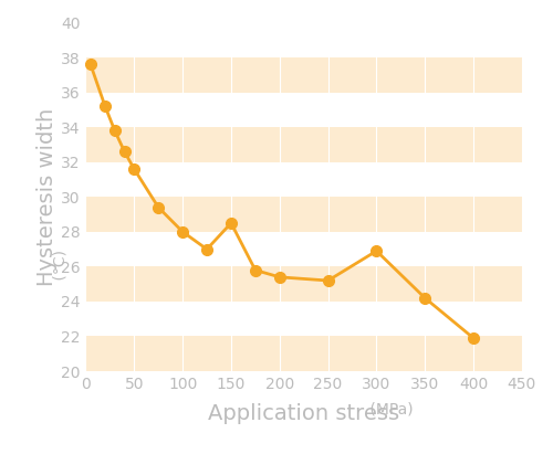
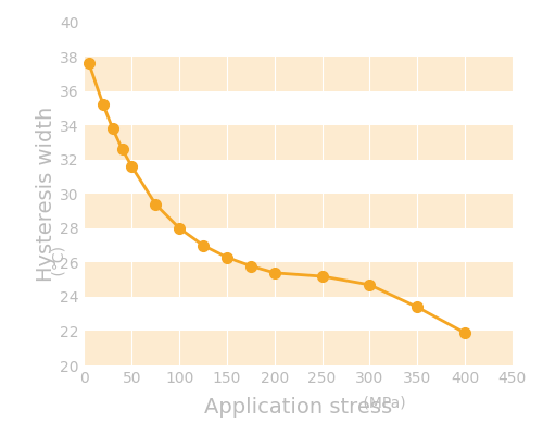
150: 28.5 -> 26.3
300: 26.9 -> 24.7
350: 24.2 -> 23.4
